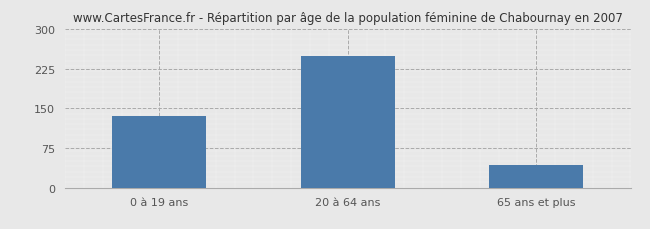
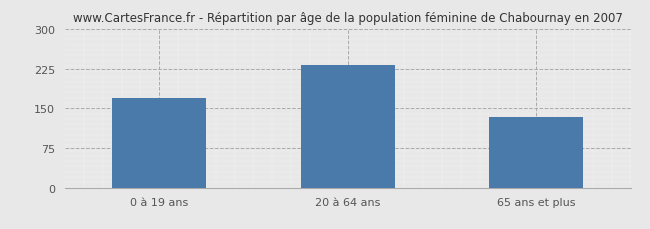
0 à 19 ans: 135 -> 170
20 à 64 ans: 248 -> 232
65 ans et plus: 43 -> 134
